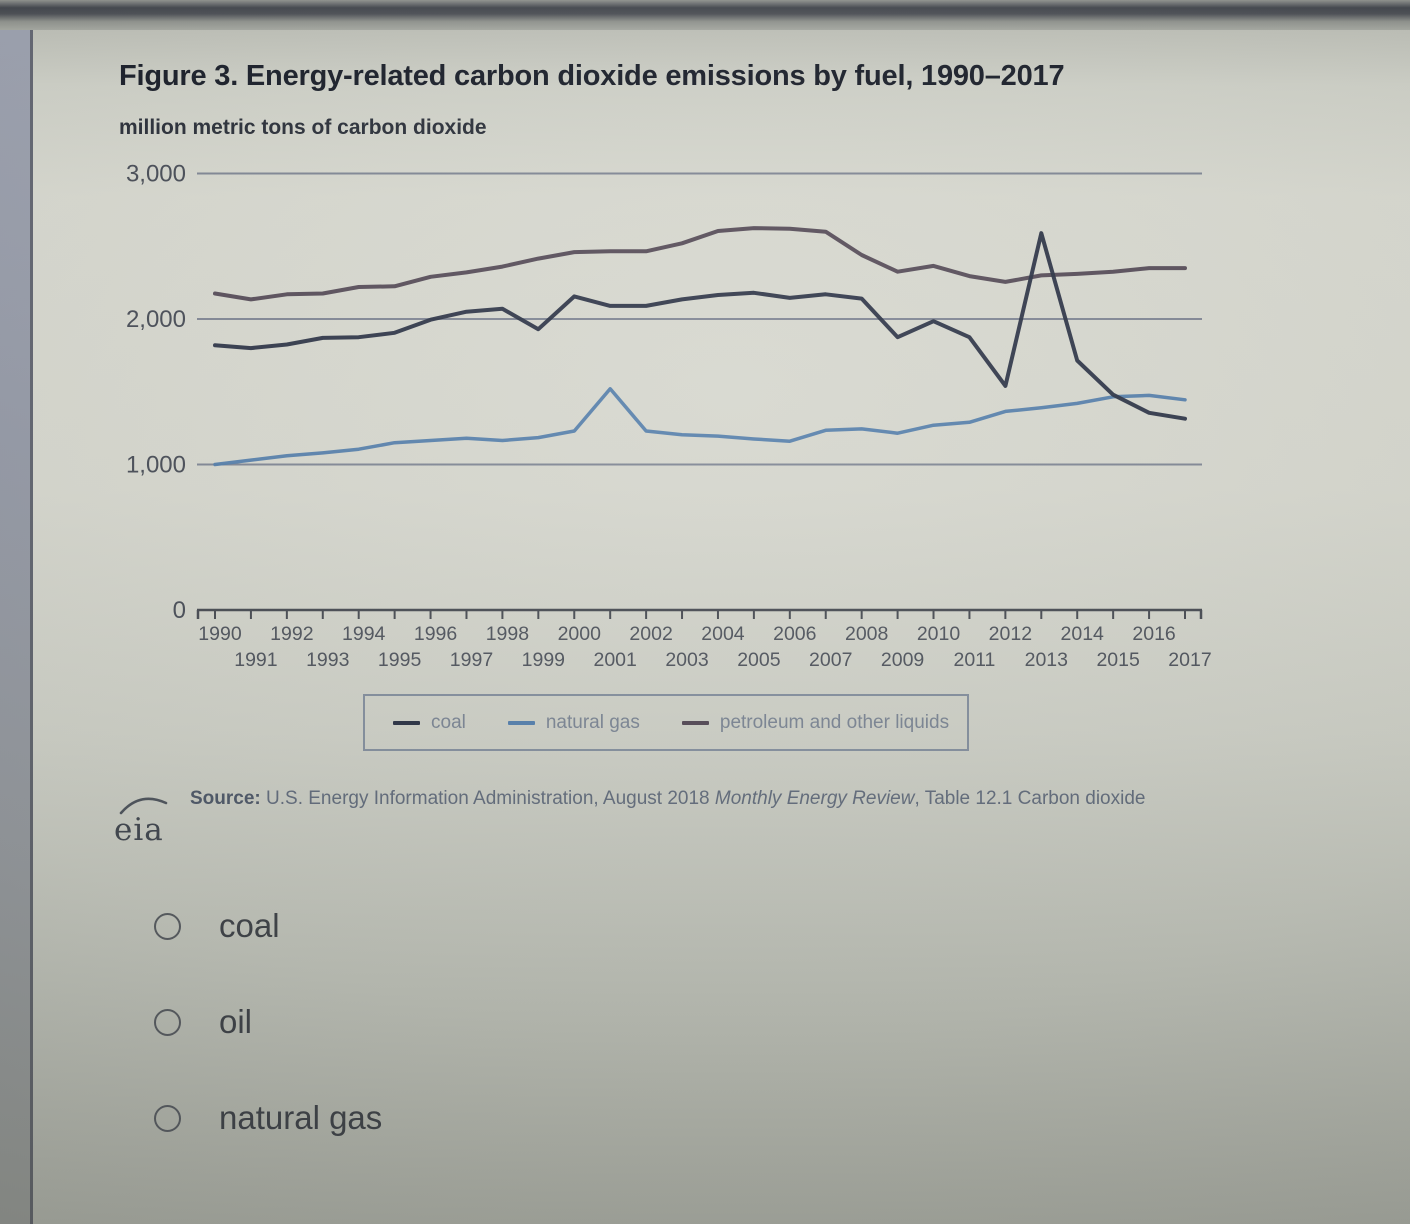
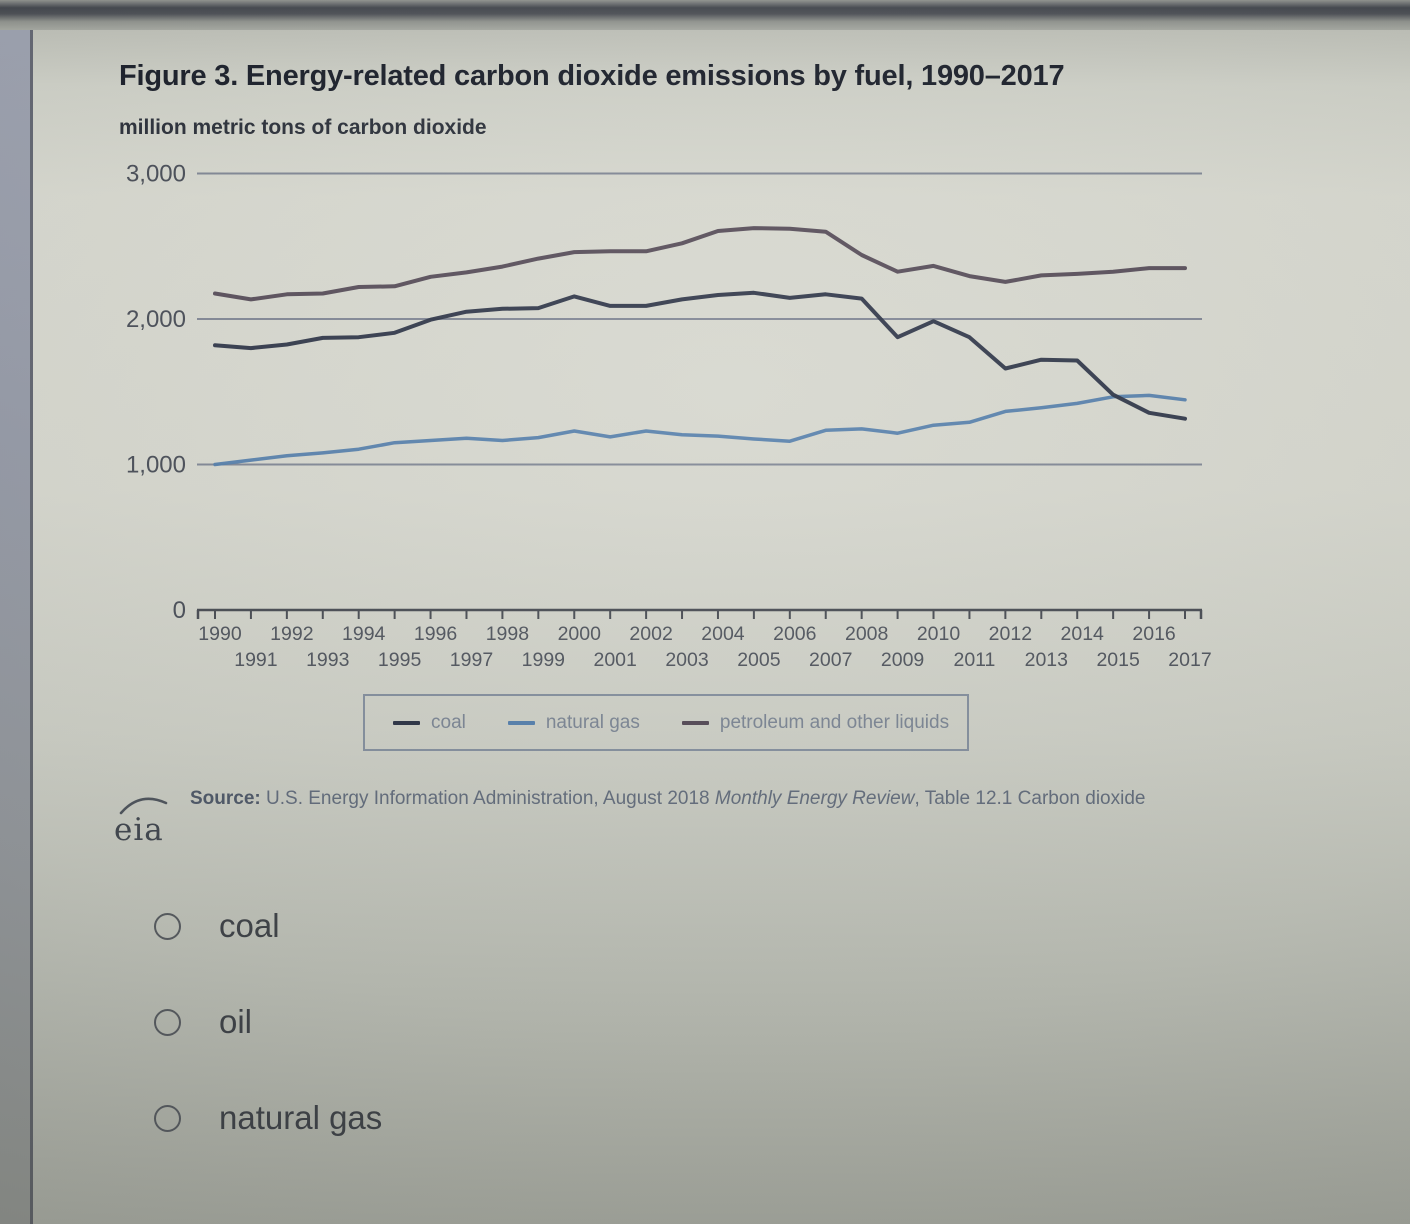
coal/1999: 1930 -> 2080
natural gas/2001: 1520 -> 1190
coal/2012: 1540 -> 1660
coal/2013: 2590 -> 1720
